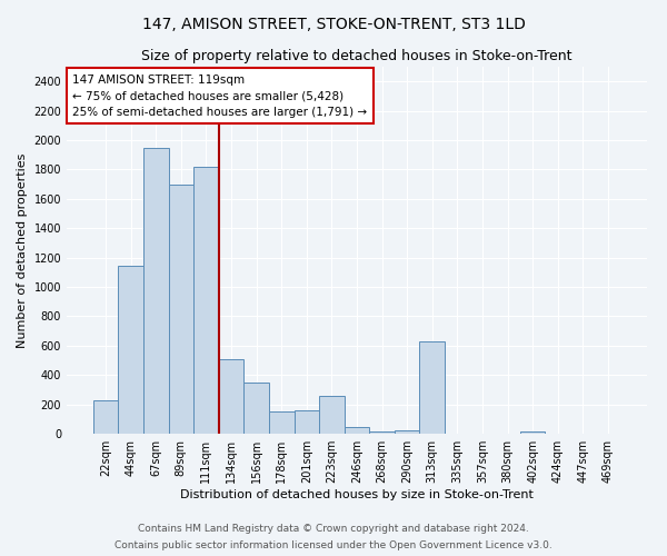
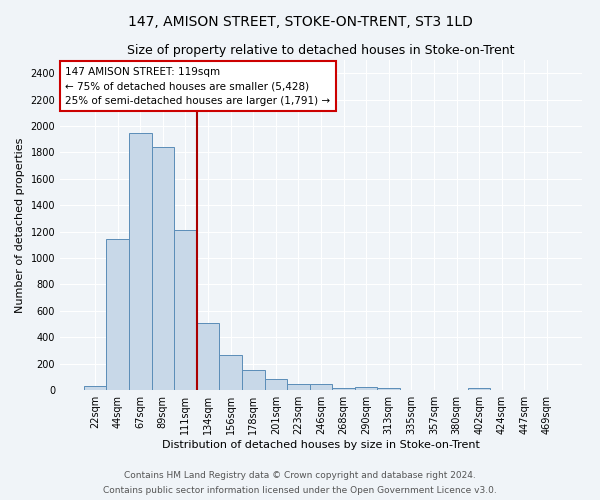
22sqm: 230 -> 30
89sqm: 1700 -> 1840
111sqm: 1820 -> 1210
156sqm: 350 -> 260
201sqm: 160 -> 80
223sqm: 260 -> 50
313sqm: 630 -> 10
